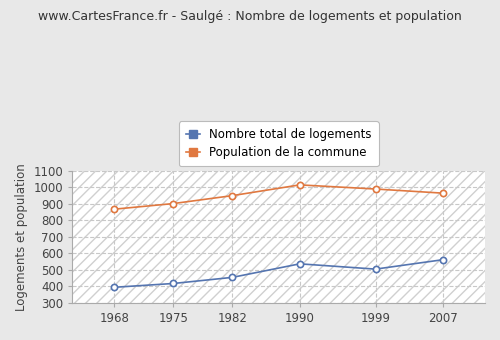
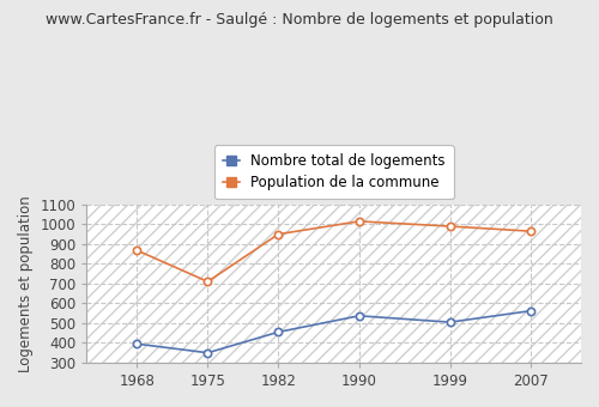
Nombre total de logements/1975: 420 -> 350
Population de la commune/1975: 900 -> 710
